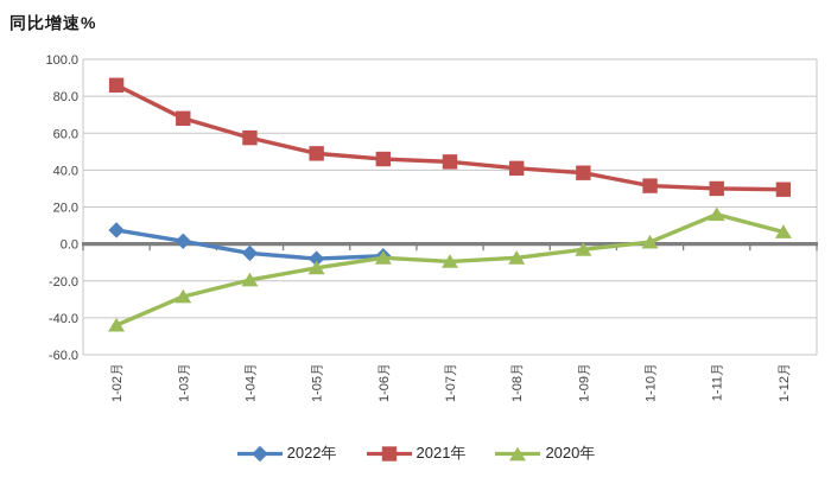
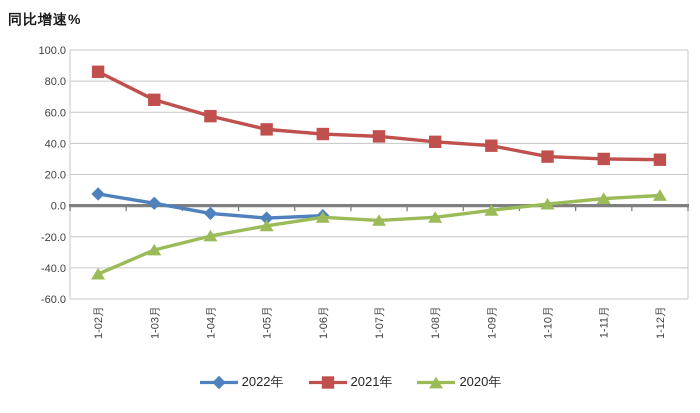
2020年/1-11月: 16 -> 4
